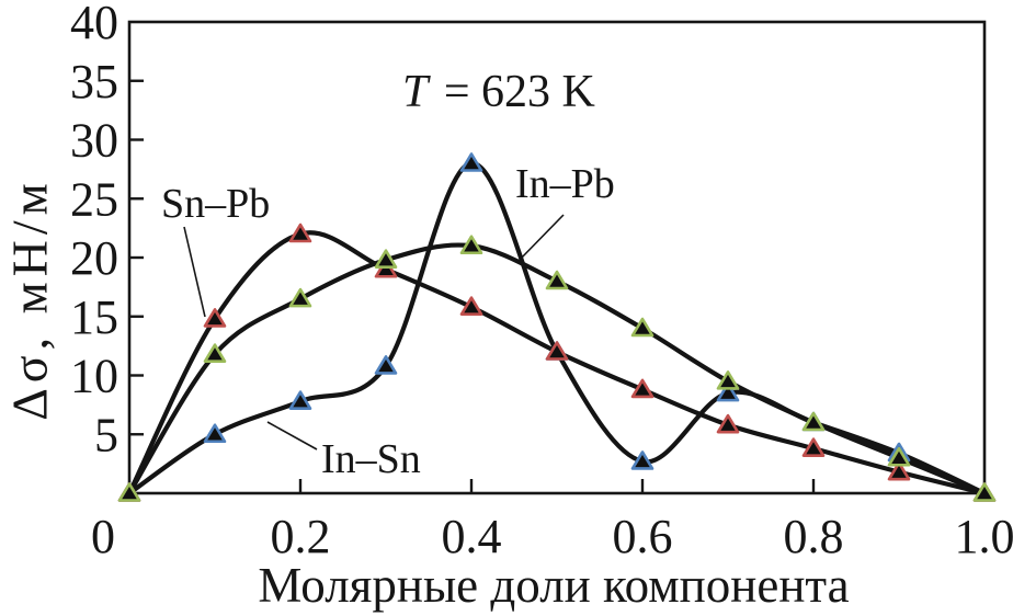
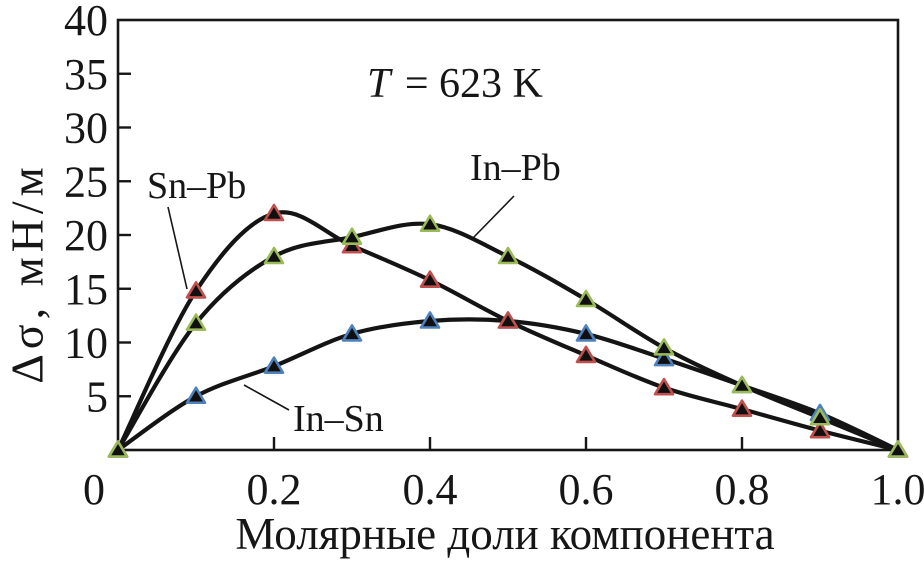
In–Pb/0.2: 16.5 -> 18.0
In–Sn/0.4: 28.0 -> 12.0
In–Sn/0.6: 2.7 -> 10.8
